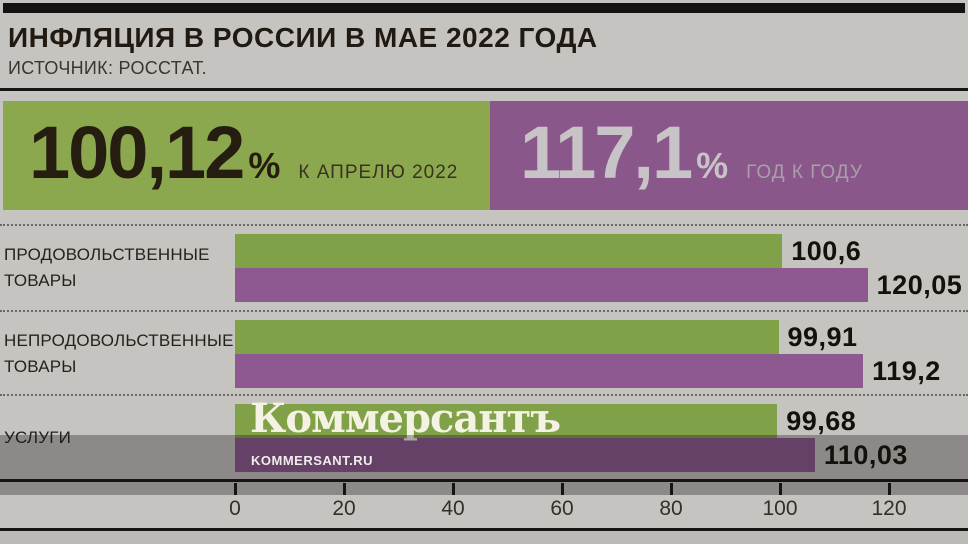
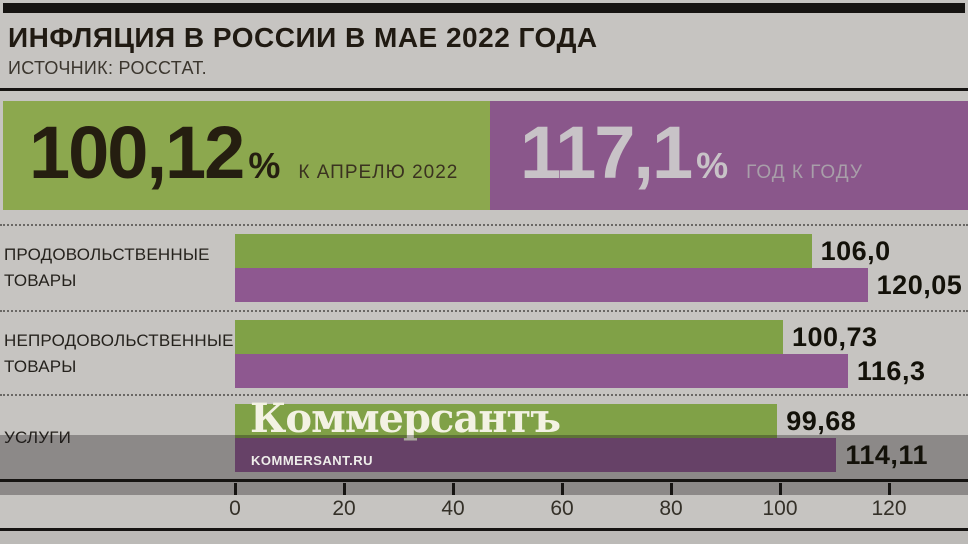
К АПРЕЛЮ 2022/ПРОДОВОЛЬСТВЕННЫЕ ТОВАРЫ: 100,6 -> 106,0
К АПРЕЛЮ 2022/НЕПРОДОВОЛЬСТВЕННЫЕ ТОВАРЫ: 99,91 -> 100,73
ГОД К ГОДУ/НЕПРОДОВОЛЬСТВЕННЫЕ ТОВАРЫ: 119,2 -> 116,3
ГОД К ГОДУ/УСЛУГИ: 110,03 -> 114,11
